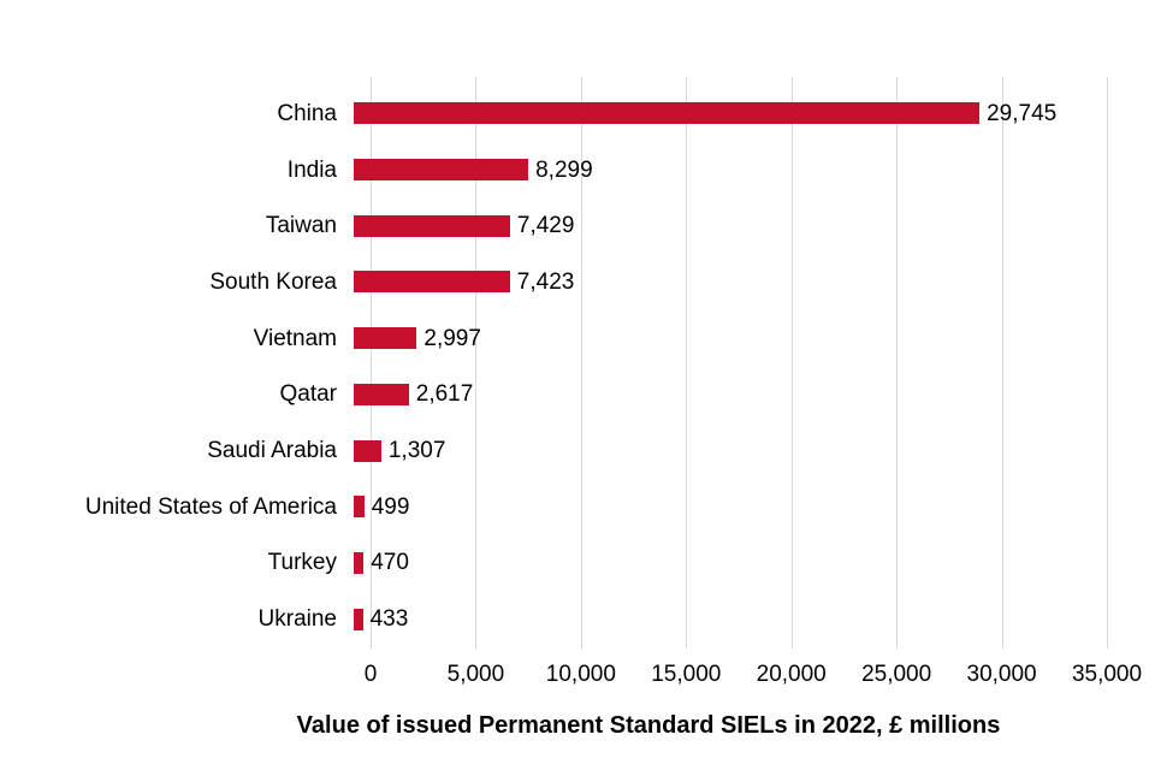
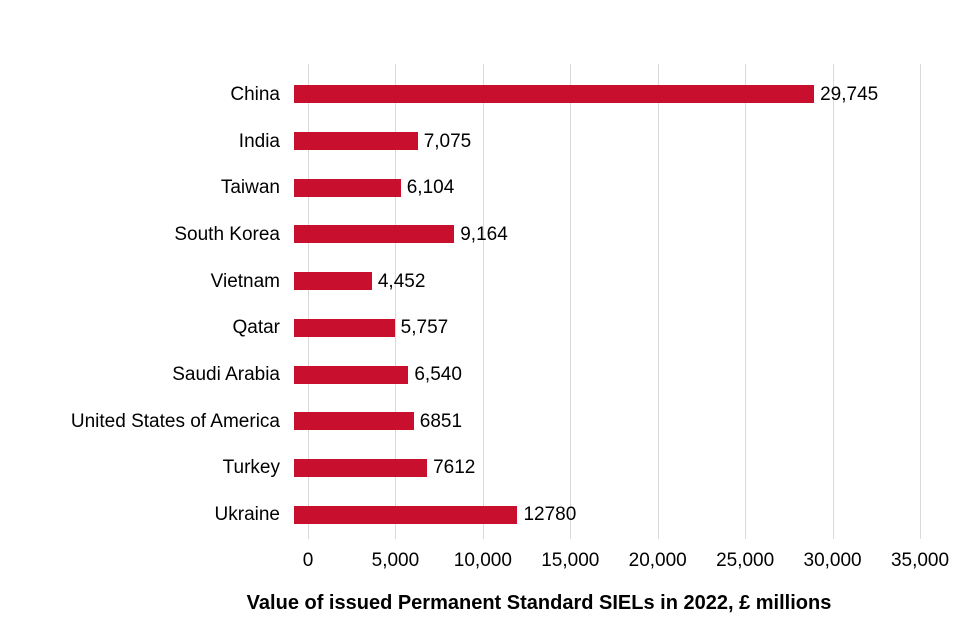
India: 8,299 -> 7,075
Taiwan: 7,429 -> 6,104
South Korea: 7,423 -> 9,164
Vietnam: 2,997 -> 4,452
Qatar: 2,617 -> 5,757
Saudi Arabia: 1,307 -> 6,540
United States of America: 499 -> 6851
Turkey: 470 -> 7612
Ukraine: 433 -> 12780
